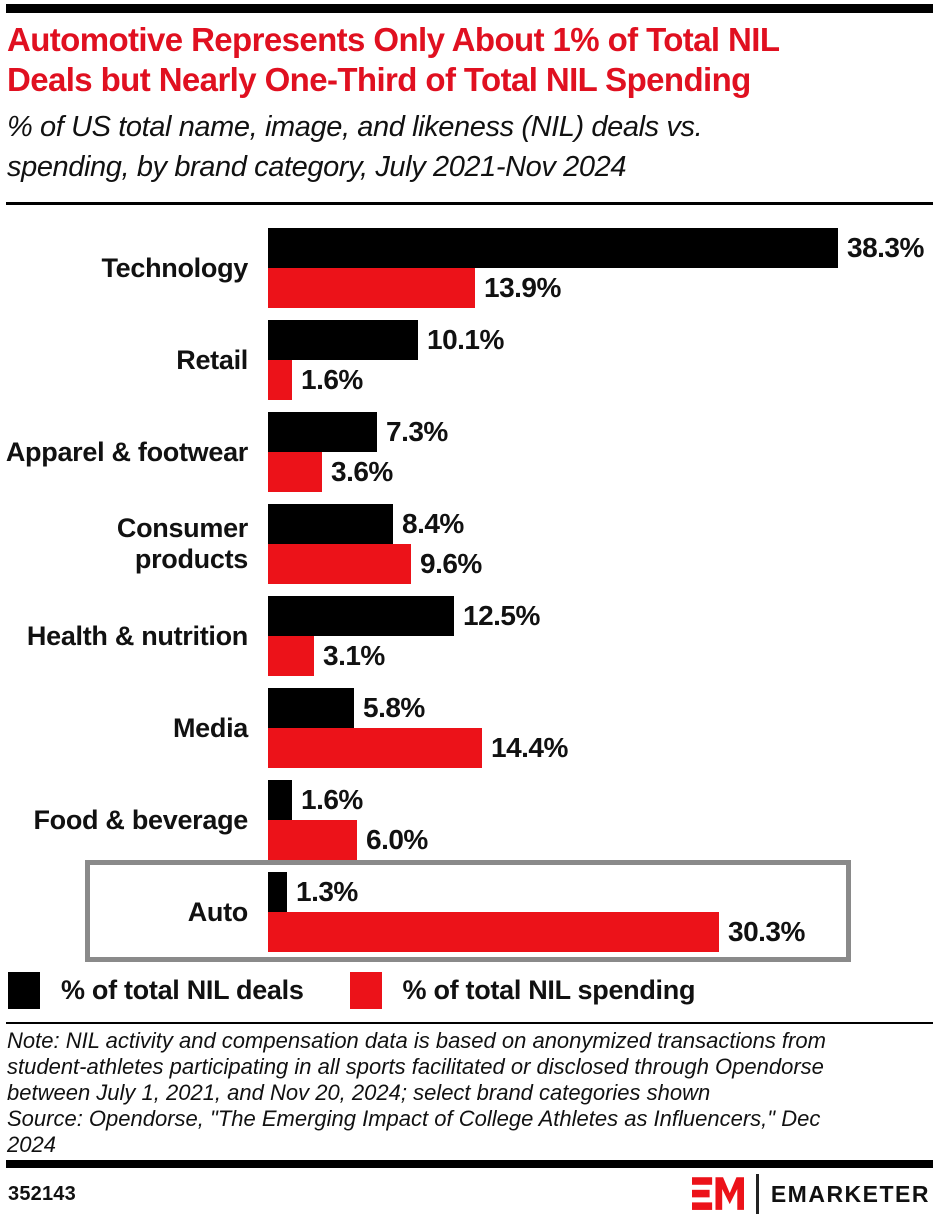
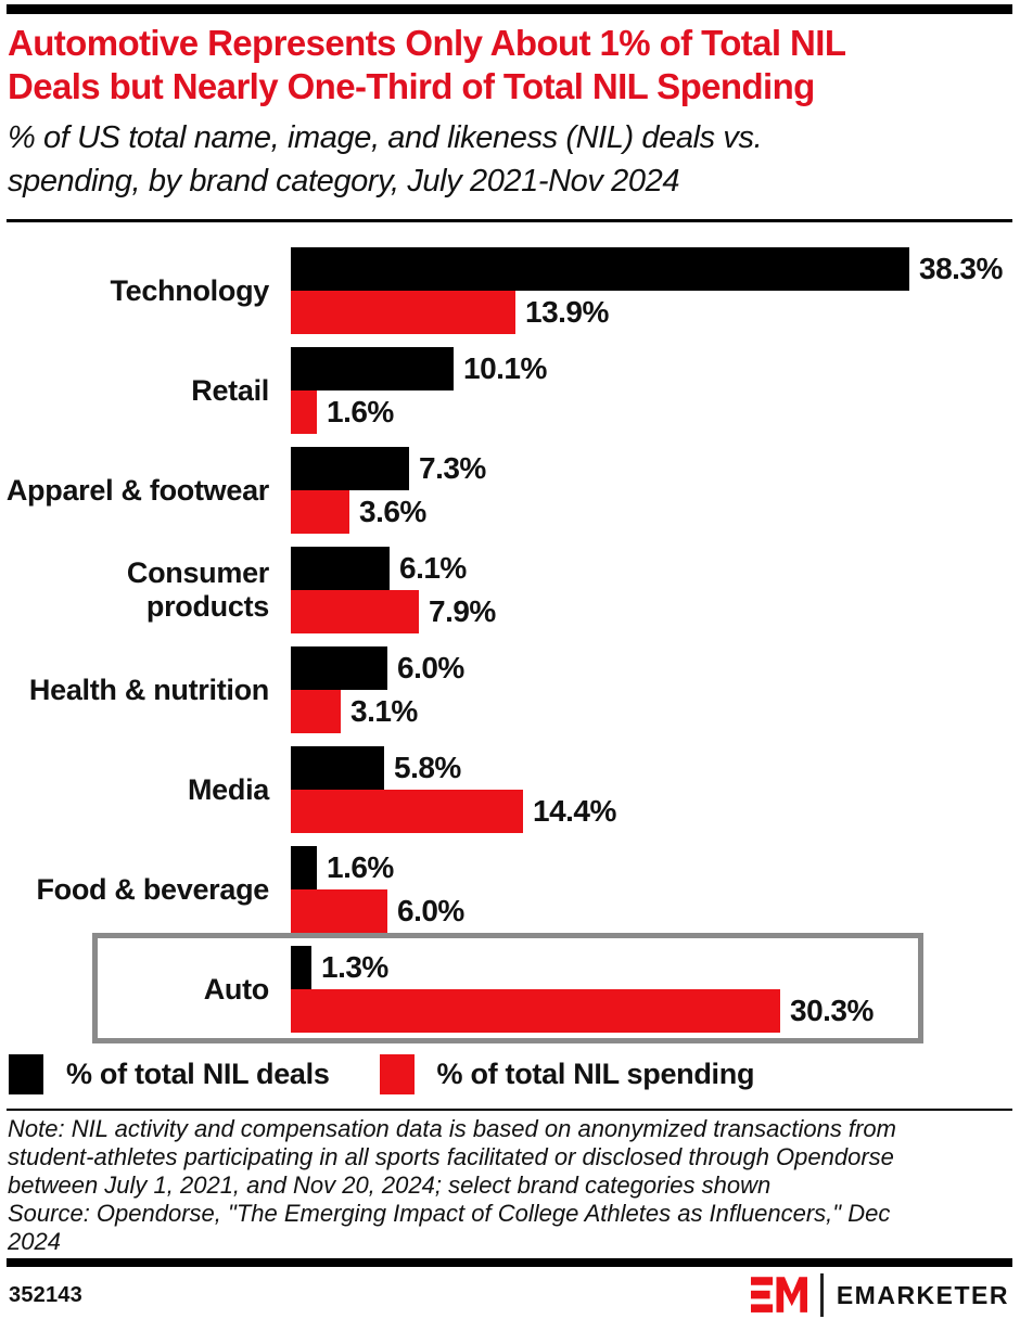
% of total NIL deals/Consumer products: 8.4% -> 6.1%
% of total NIL spending/Consumer products: 9.6% -> 7.9%
% of total NIL deals/Health & nutrition: 12.5% -> 6.0%
